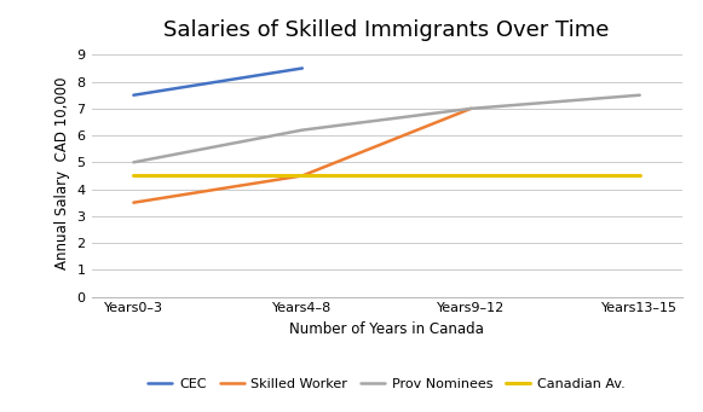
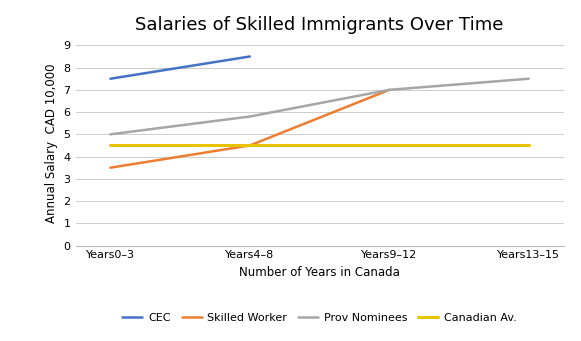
Prov Nominees/Years4–8: 6.2 -> 5.8
